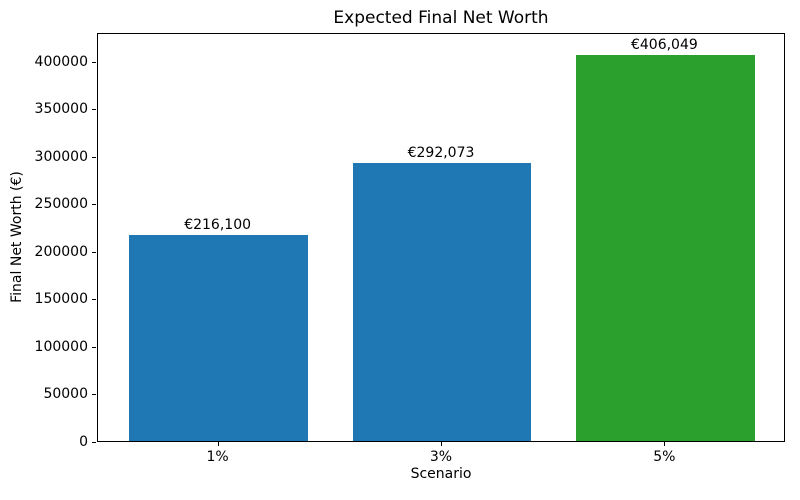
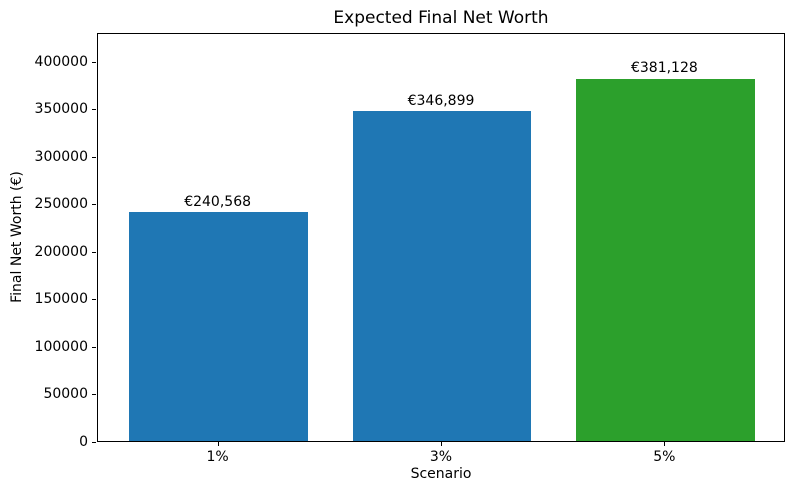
1%: €216,100 -> €240,568
3%: €292,073 -> €346,899
5%: €406,049 -> €381,128
